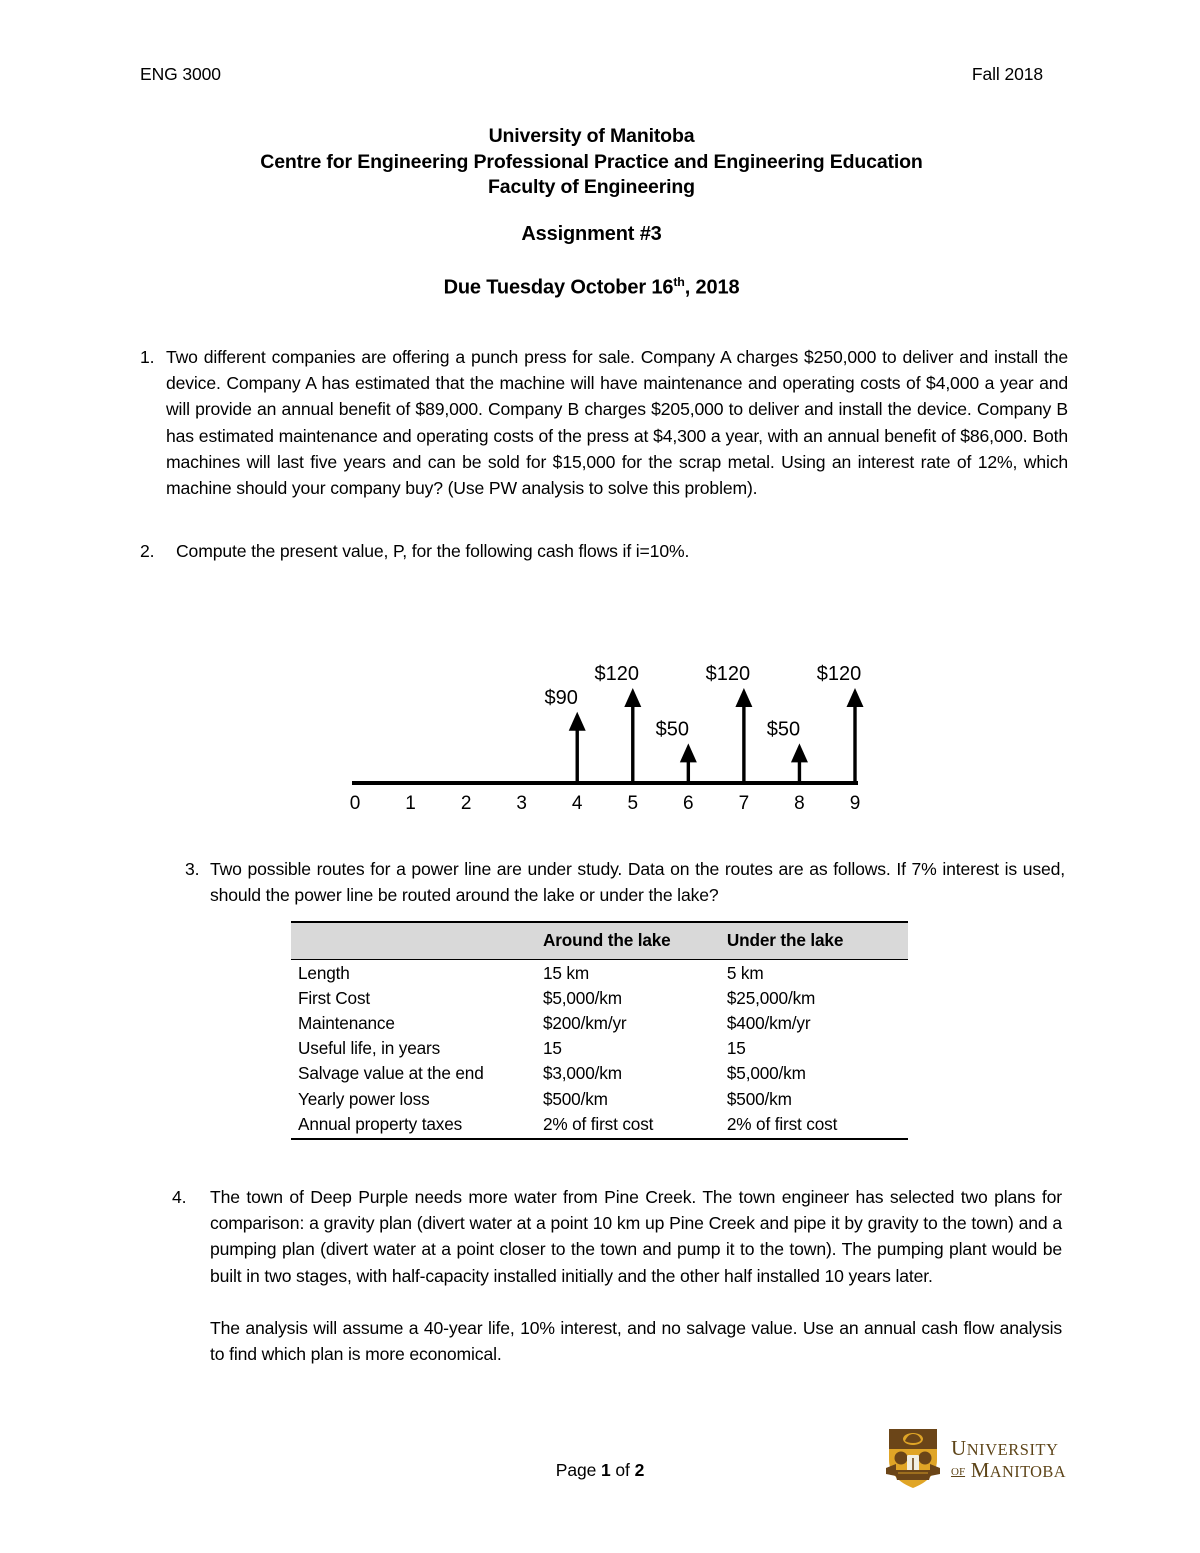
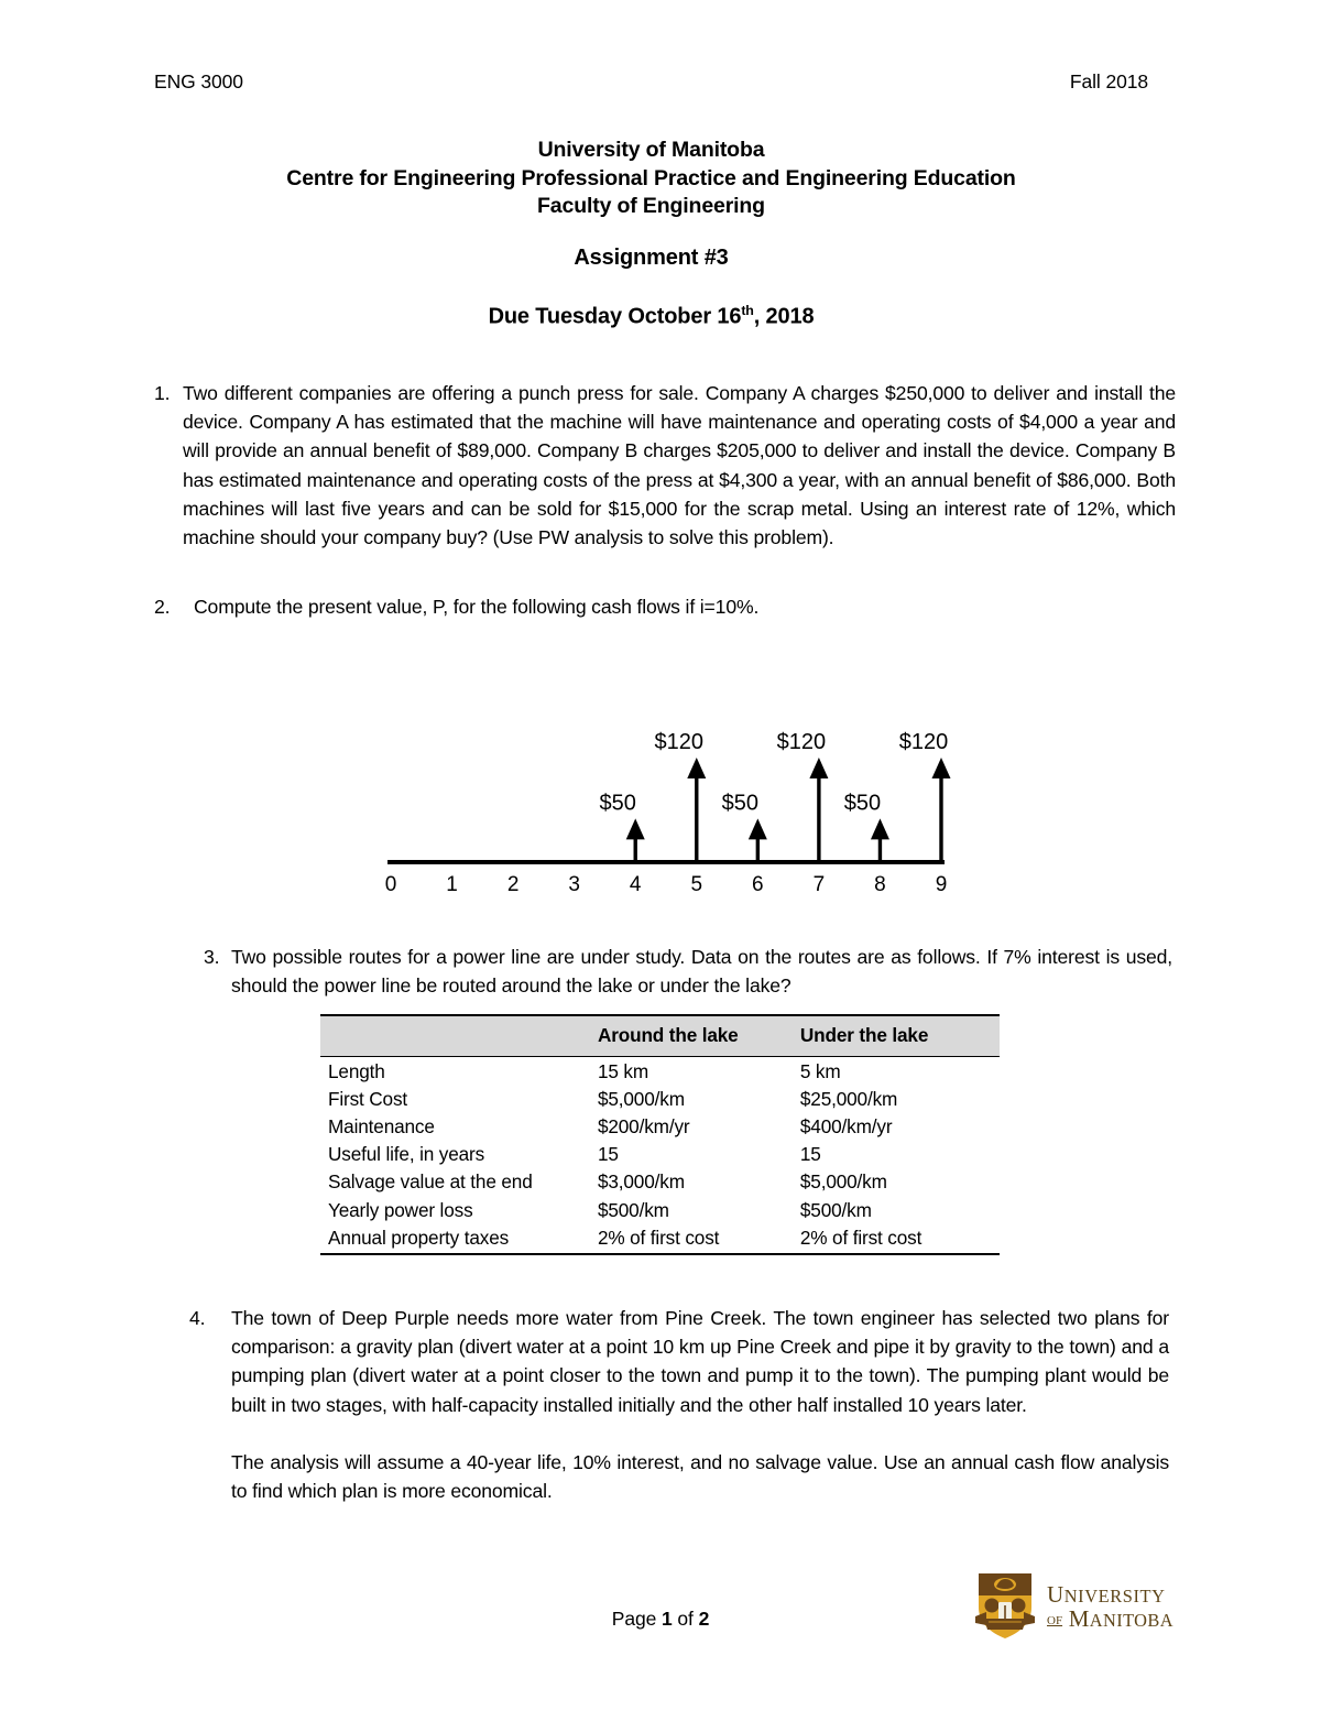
4: $90 -> $50
